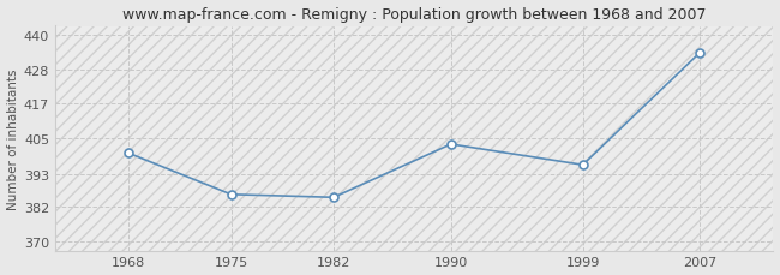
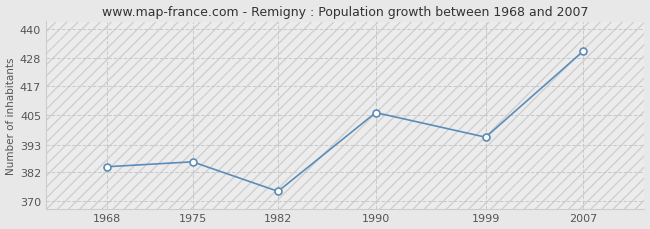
1968: 400 -> 384
1982: 385 -> 374
1990: 403 -> 406
2007: 434 -> 431
